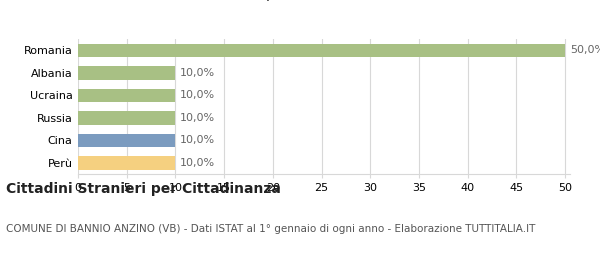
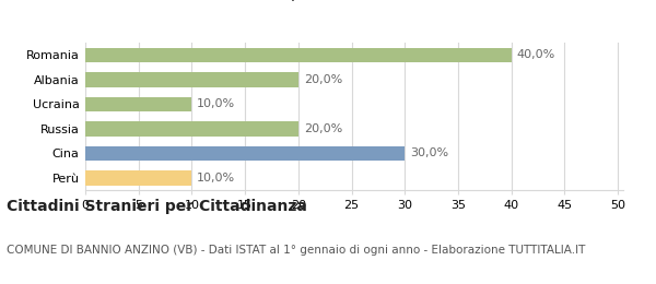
Romania: 50 -> 40
Albania: 10,0% -> 20,0%
Russia: 10,0% -> 20,0%
Cina: 10,0% -> 30,0%
